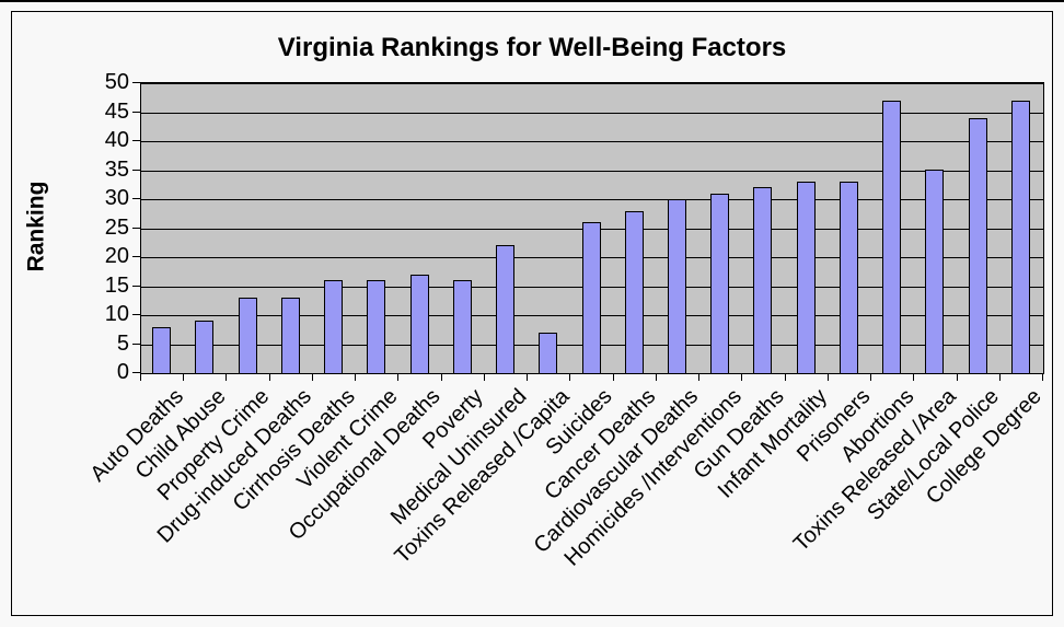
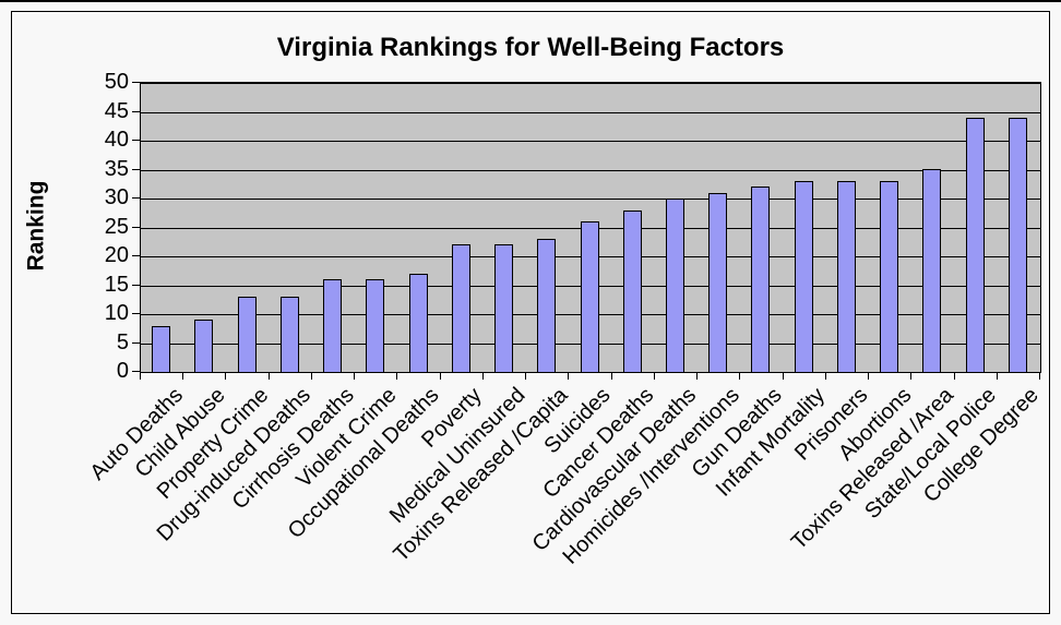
Poverty: 16 -> 22
Toxins Released /Capita: 7 -> 23
Abortions: 47 -> 33
College Degree: 47 -> 44
